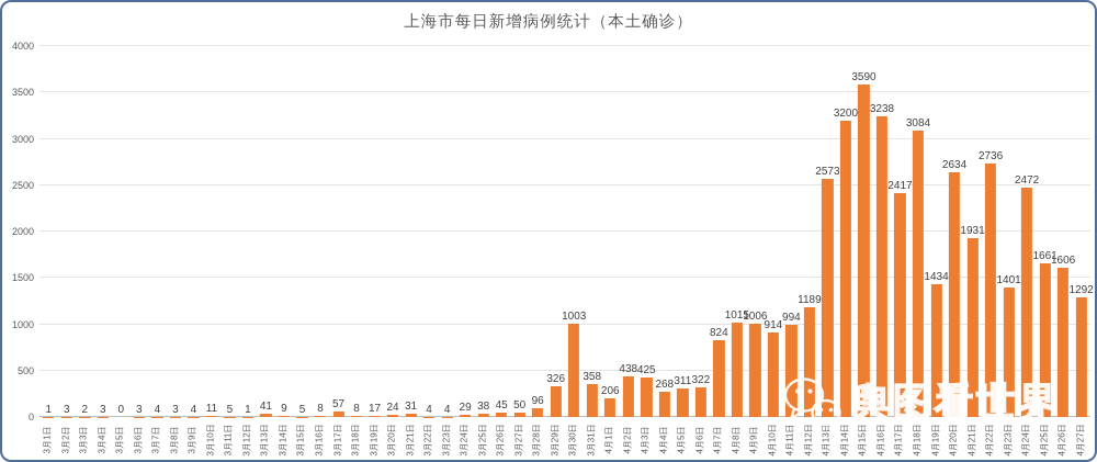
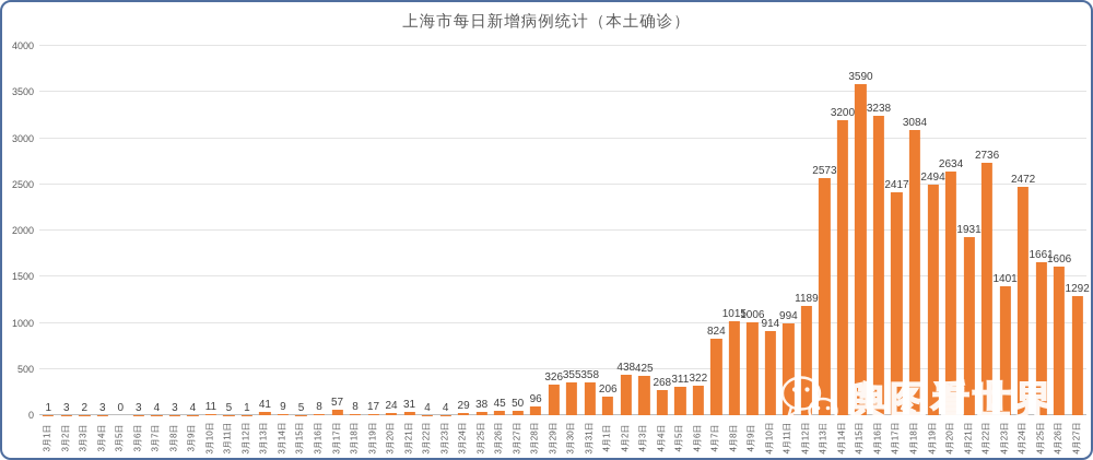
3月30日: 1003 -> 355
4月19日: 1434 -> 2494
